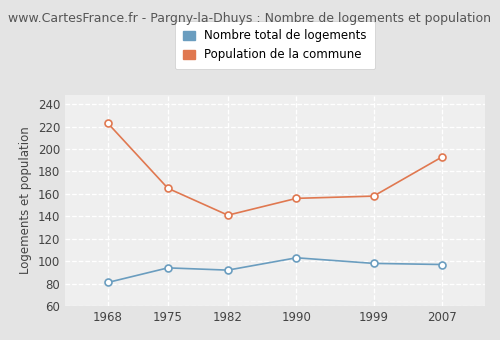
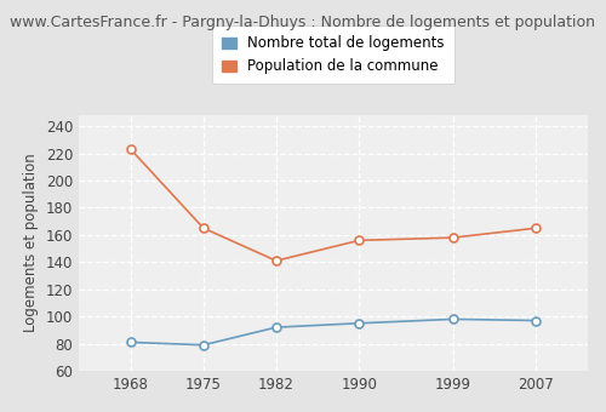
Nombre total de logements/1975: 94 -> 79
Nombre total de logements/1990: 103 -> 95
Population de la commune/2007: 193 -> 165
